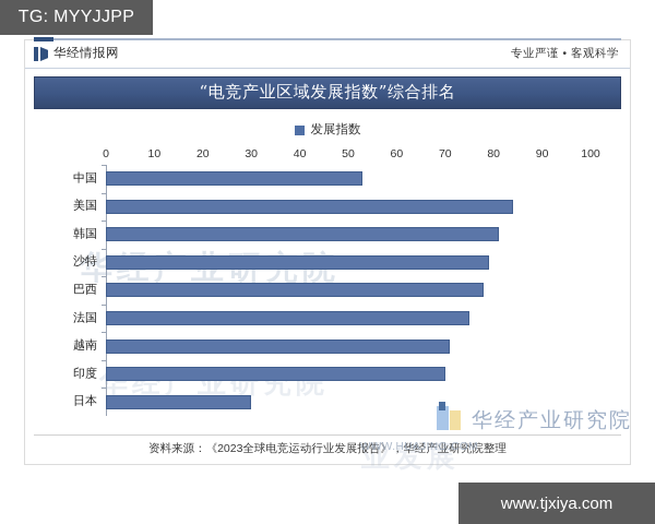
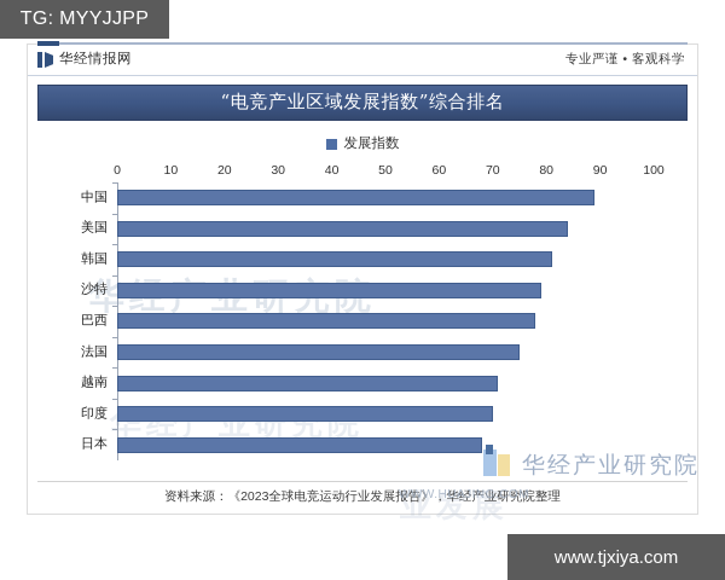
中国: 53 -> 89
日本: 30 -> 68
